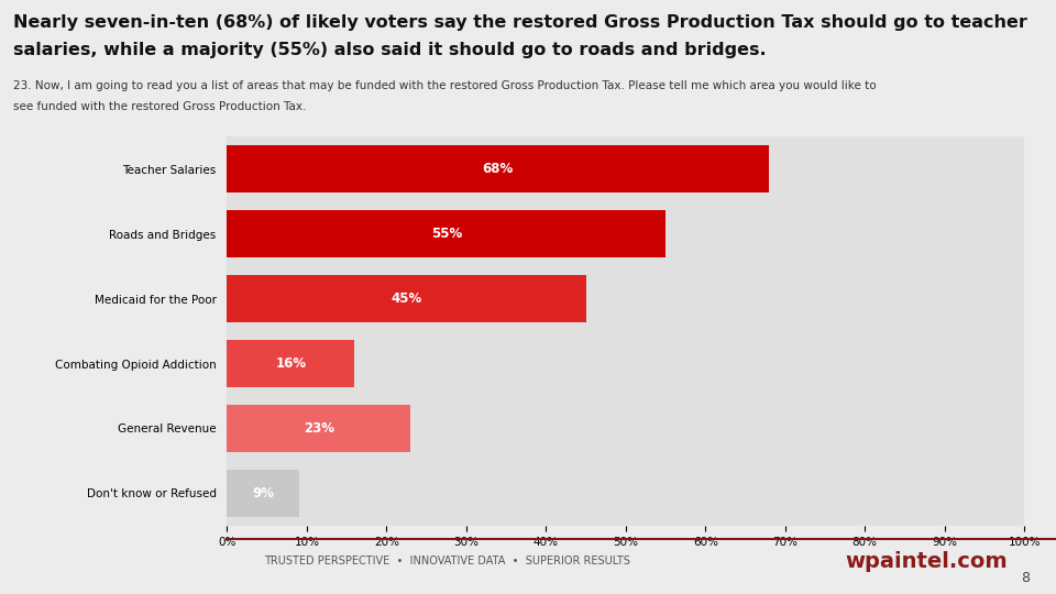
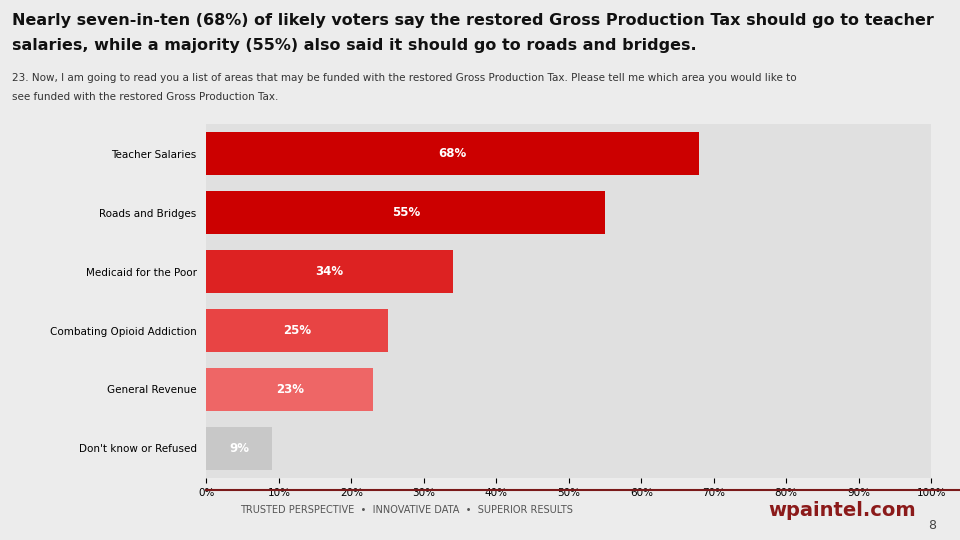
Medicaid for the Poor: 45% -> 34%
Combating Opioid Addiction: 16% -> 25%
